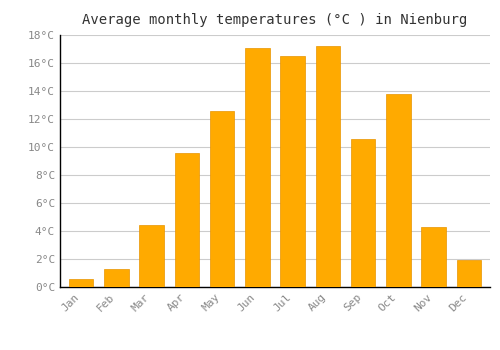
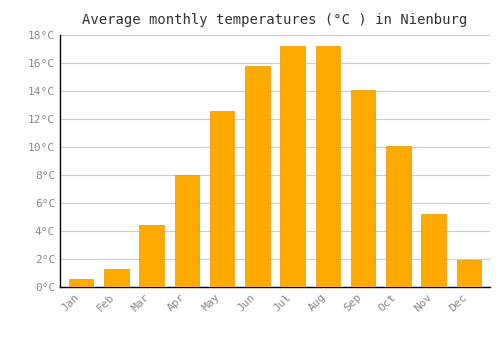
Apr: 9.6°C -> 8.0°C
Jun: 17.1°C -> 15.8°C
Jul: 16.5°C -> 17.2°C
Sep: 10.6°C -> 14.1°C
Oct: 13.8°C -> 10.1°C
Nov: 4.3°C -> 5.2°C
